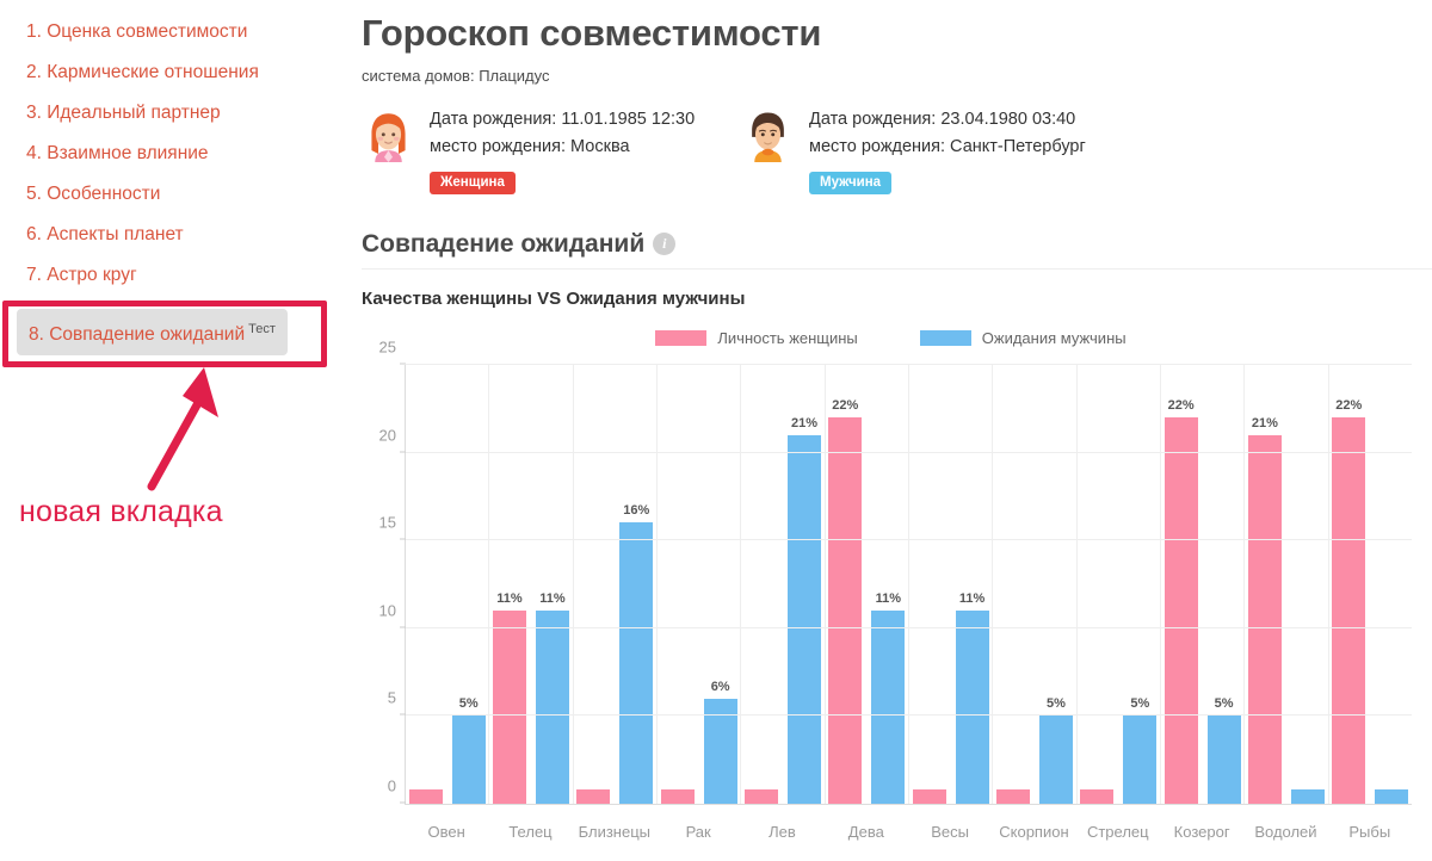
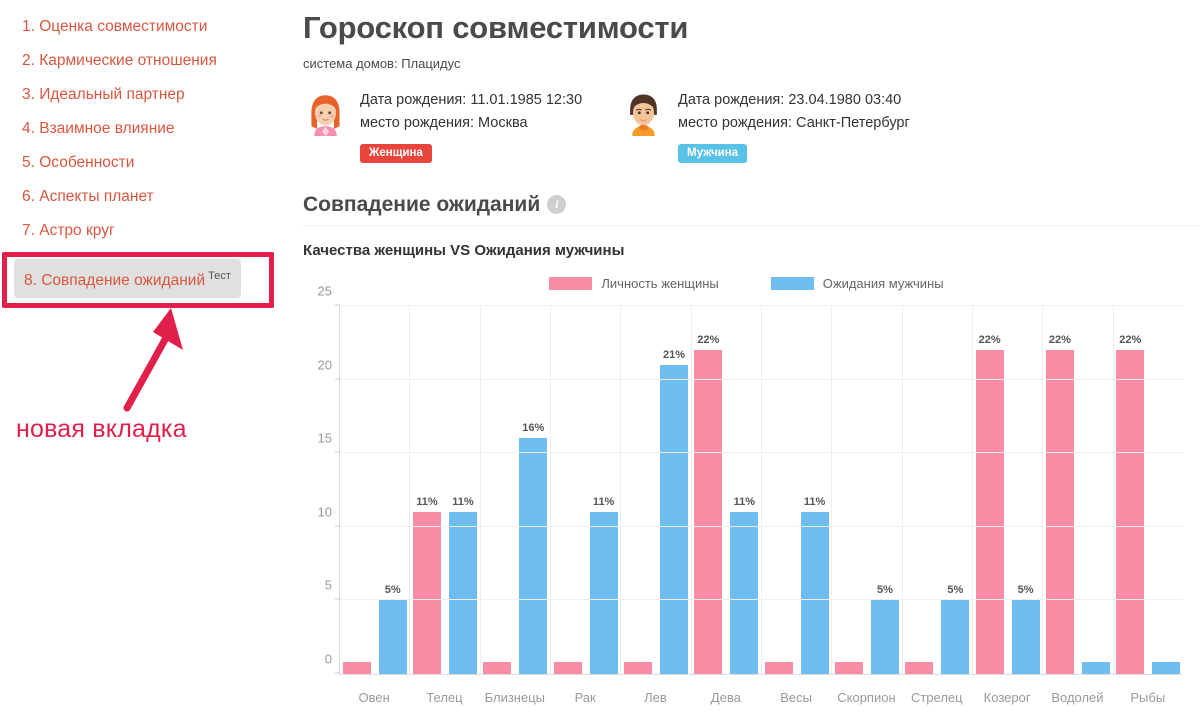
Ожидания мужчины/Рак: 6% -> 11%
Личность женщины/Водолей: 21% -> 22%
